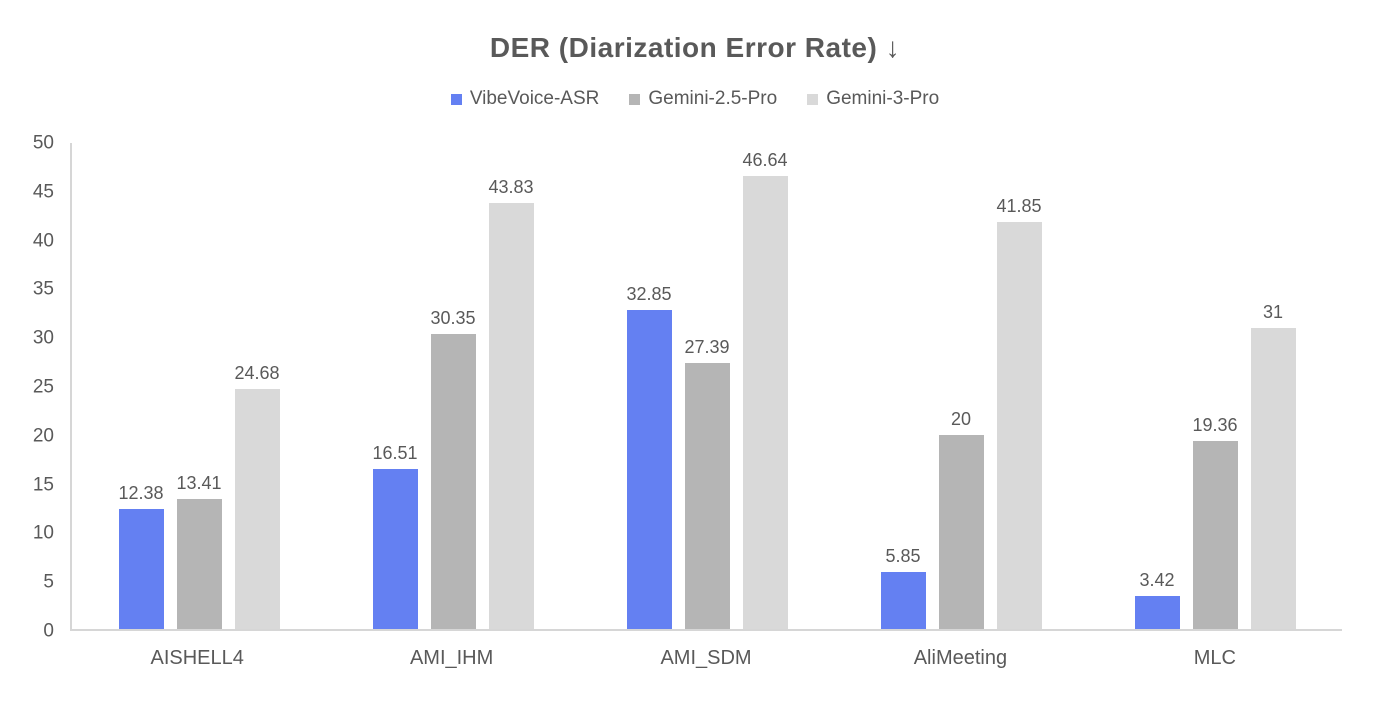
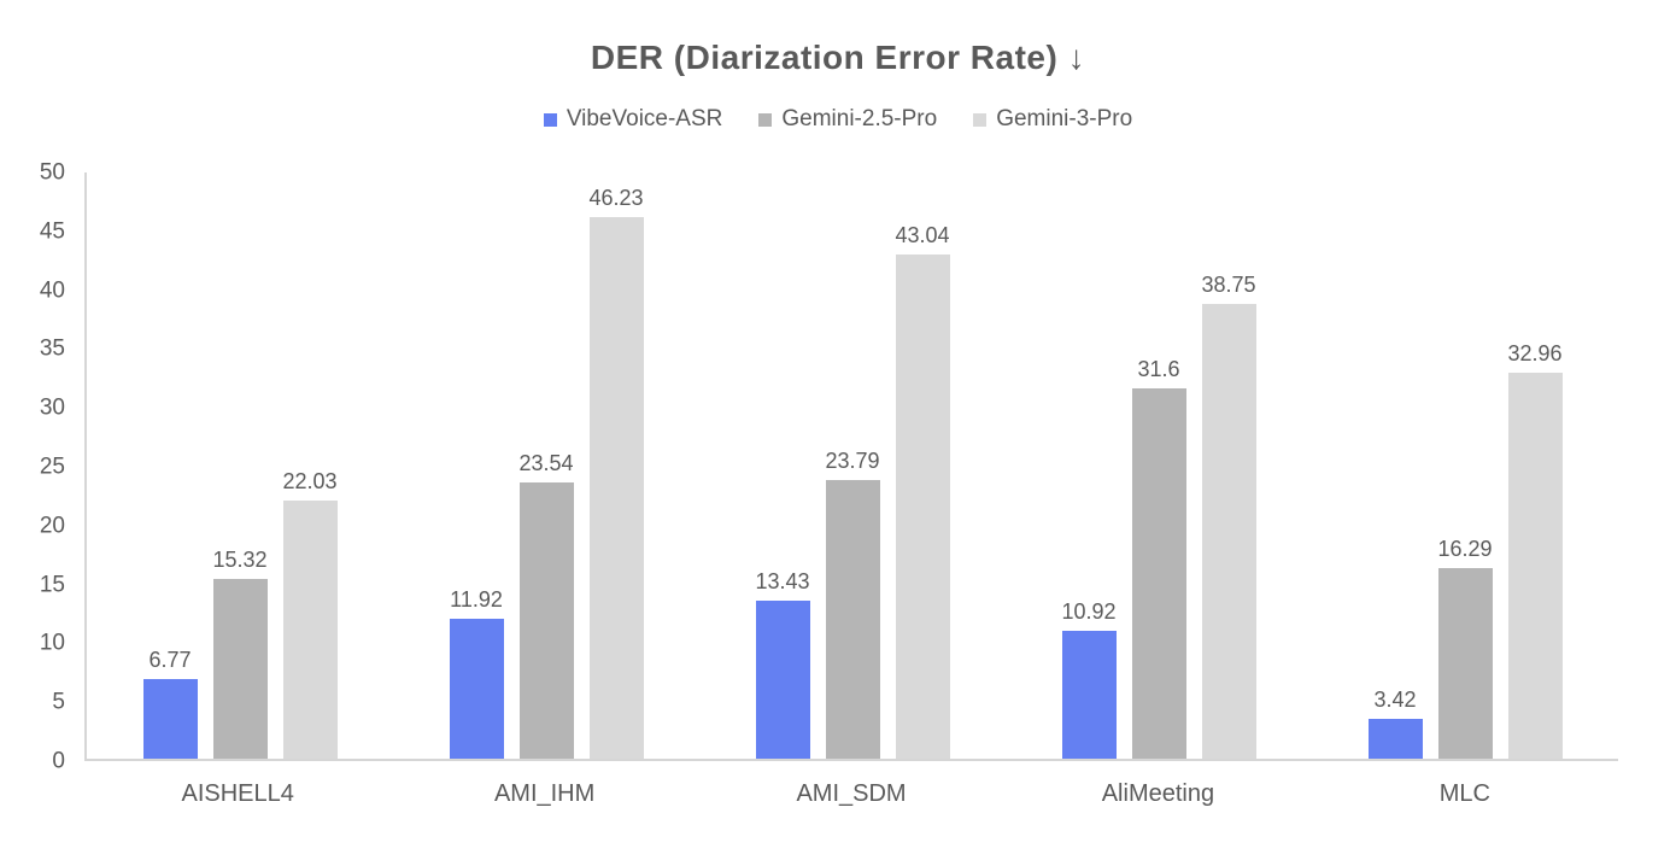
VibeVoice-ASR/AISHELL4: 12.38 -> 6.77
Gemini-2.5-Pro/AISHELL4: 13.41 -> 15.32
Gemini-3-Pro/AISHELL4: 24.68 -> 22.03
VibeVoice-ASR/AMI_IHM: 16.51 -> 11.92
Gemini-2.5-Pro/AMI_IHM: 30.35 -> 23.54
Gemini-3-Pro/AMI_IHM: 43.83 -> 46.23
VibeVoice-ASR/AMI_SDM: 32.85 -> 13.43
Gemini-2.5-Pro/AMI_SDM: 27.39 -> 23.79
Gemini-3-Pro/AMI_SDM: 46.64 -> 43.04
VibeVoice-ASR/AliMeeting: 5.85 -> 10.92
Gemini-2.5-Pro/AliMeeting: 20 -> 31.6
Gemini-3-Pro/AliMeeting: 41.85 -> 38.75
Gemini-2.5-Pro/MLC: 19.36 -> 16.29
Gemini-3-Pro/MLC: 31 -> 32.96
